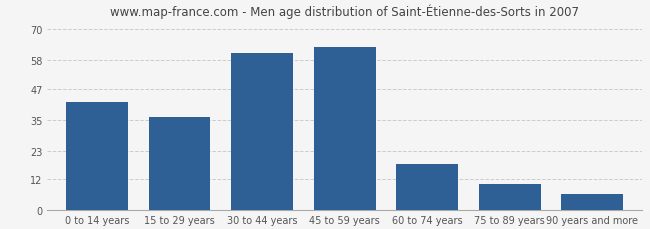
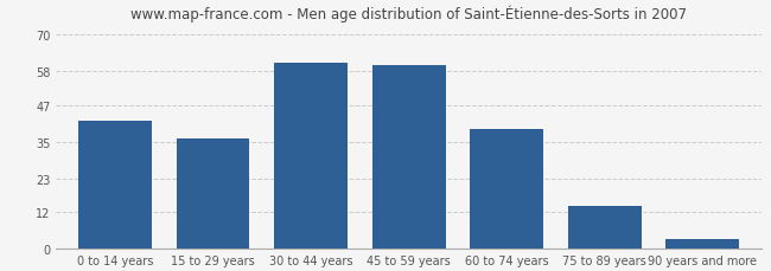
45 to 59 years: 63 -> 60
60 to 74 years: 18 -> 39
75 to 89 years: 10 -> 14
90 years and more: 6 -> 3
